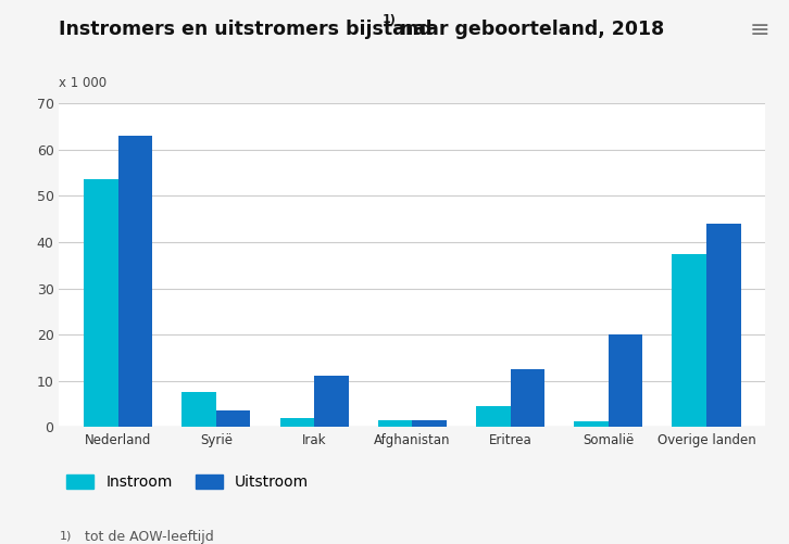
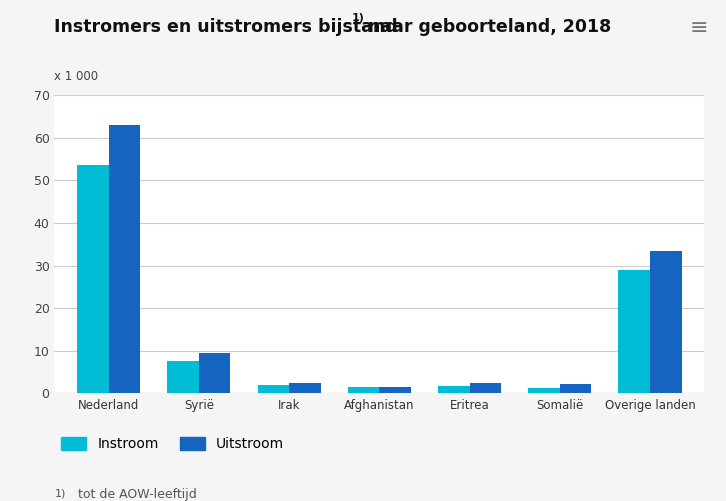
Uitstroom/Syrië: 3.5 -> 9.5
Uitstroom/Irak: 11.0 -> 2.5
Instroom/Eritrea: 4.5 -> 1.8
Uitstroom/Eritrea: 12.5 -> 2.5
Uitstroom/Somalië: 20.0 -> 2.2
Instroom/Overige landen: 37.5 -> 29.0
Uitstroom/Overige landen: 44.0 -> 33.5
